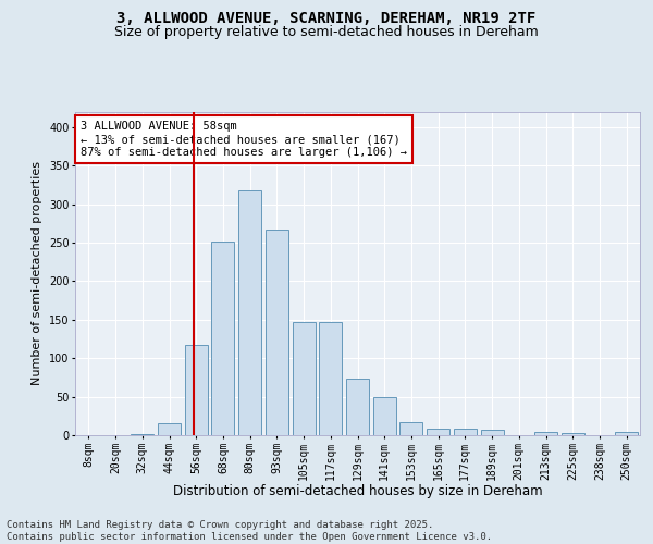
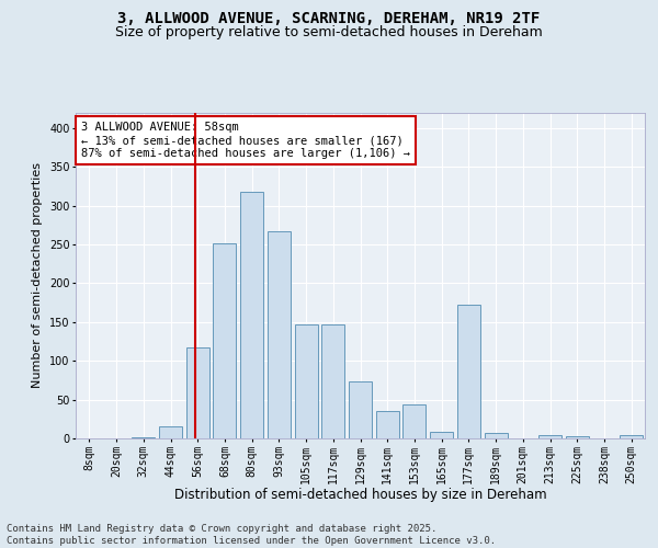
141sqm: 50 -> 36
153sqm: 17 -> 44
177sqm: 8 -> 172
